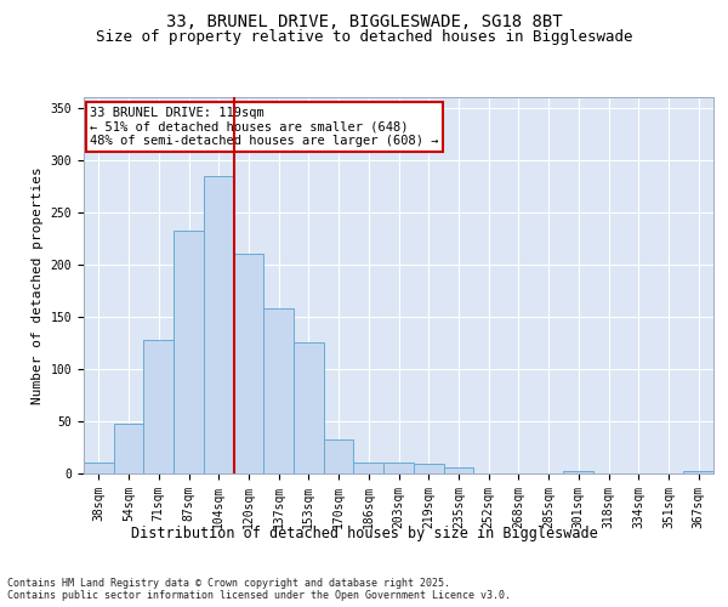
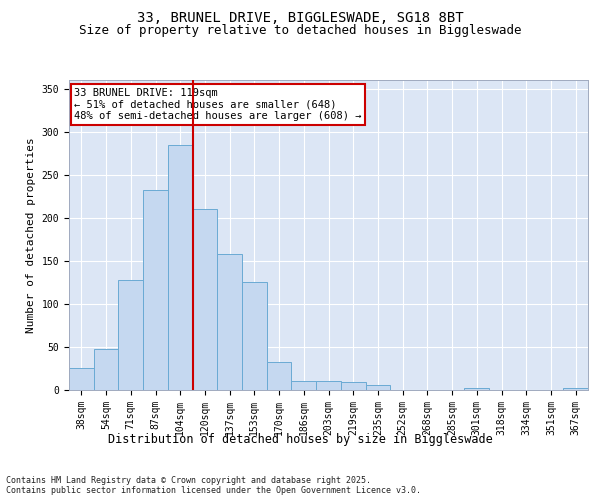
38sqm: 11 -> 26
